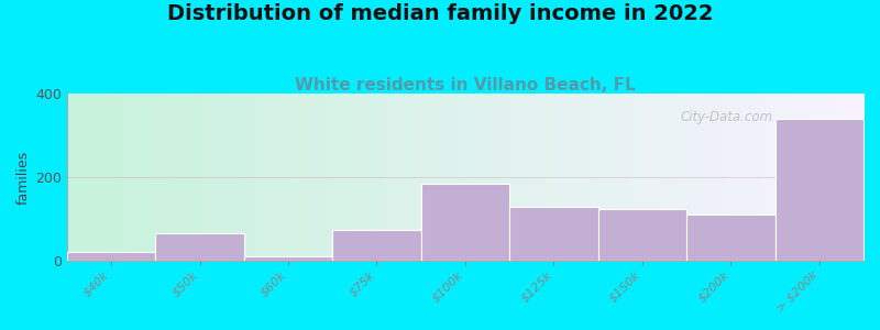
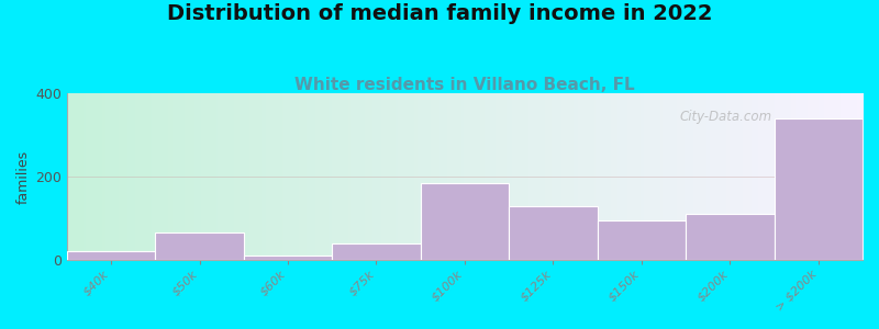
$75k: 75 -> 40
$150k: 125 -> 95
